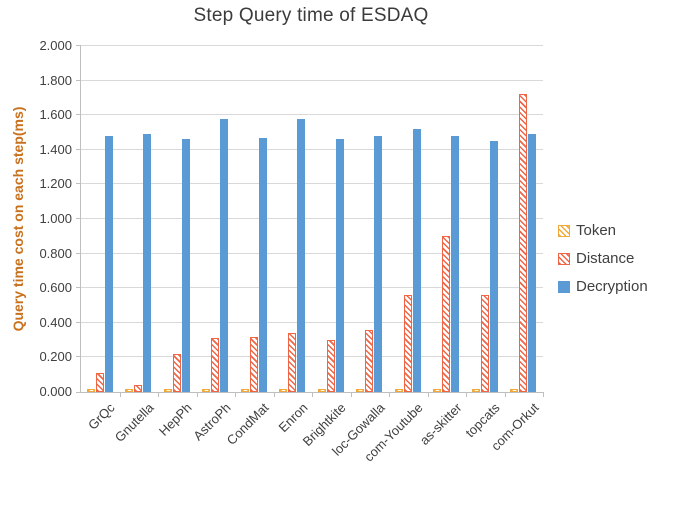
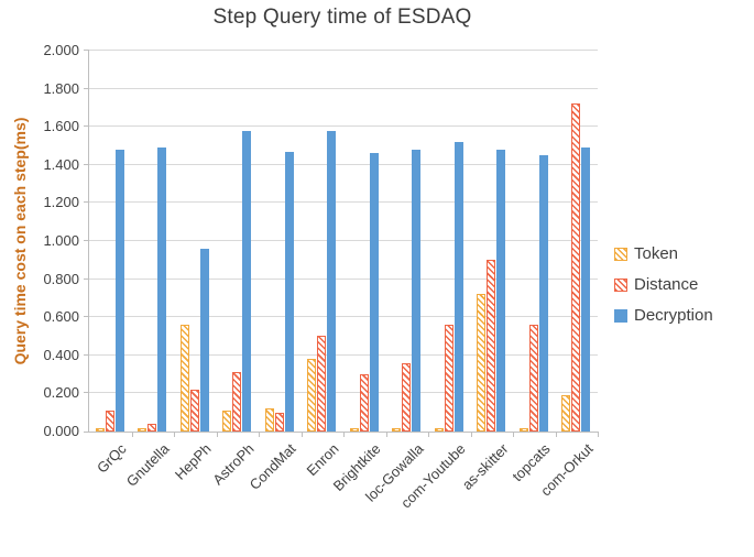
Token/HepPh: 0.02 -> 0.56
Decryption/HepPh: 1.46 -> 0.96
Token/AstroPh: 0.02 -> 0.11
Token/CondMat: 0.02 -> 0.12
Distance/CondMat: 0.32 -> 0.10
Token/Enron: 0.02 -> 0.38
Distance/Enron: 0.34 -> 0.50
Token/as-skitter: 0.02 -> 0.72
Token/com-Orkut: 0.02 -> 0.19
